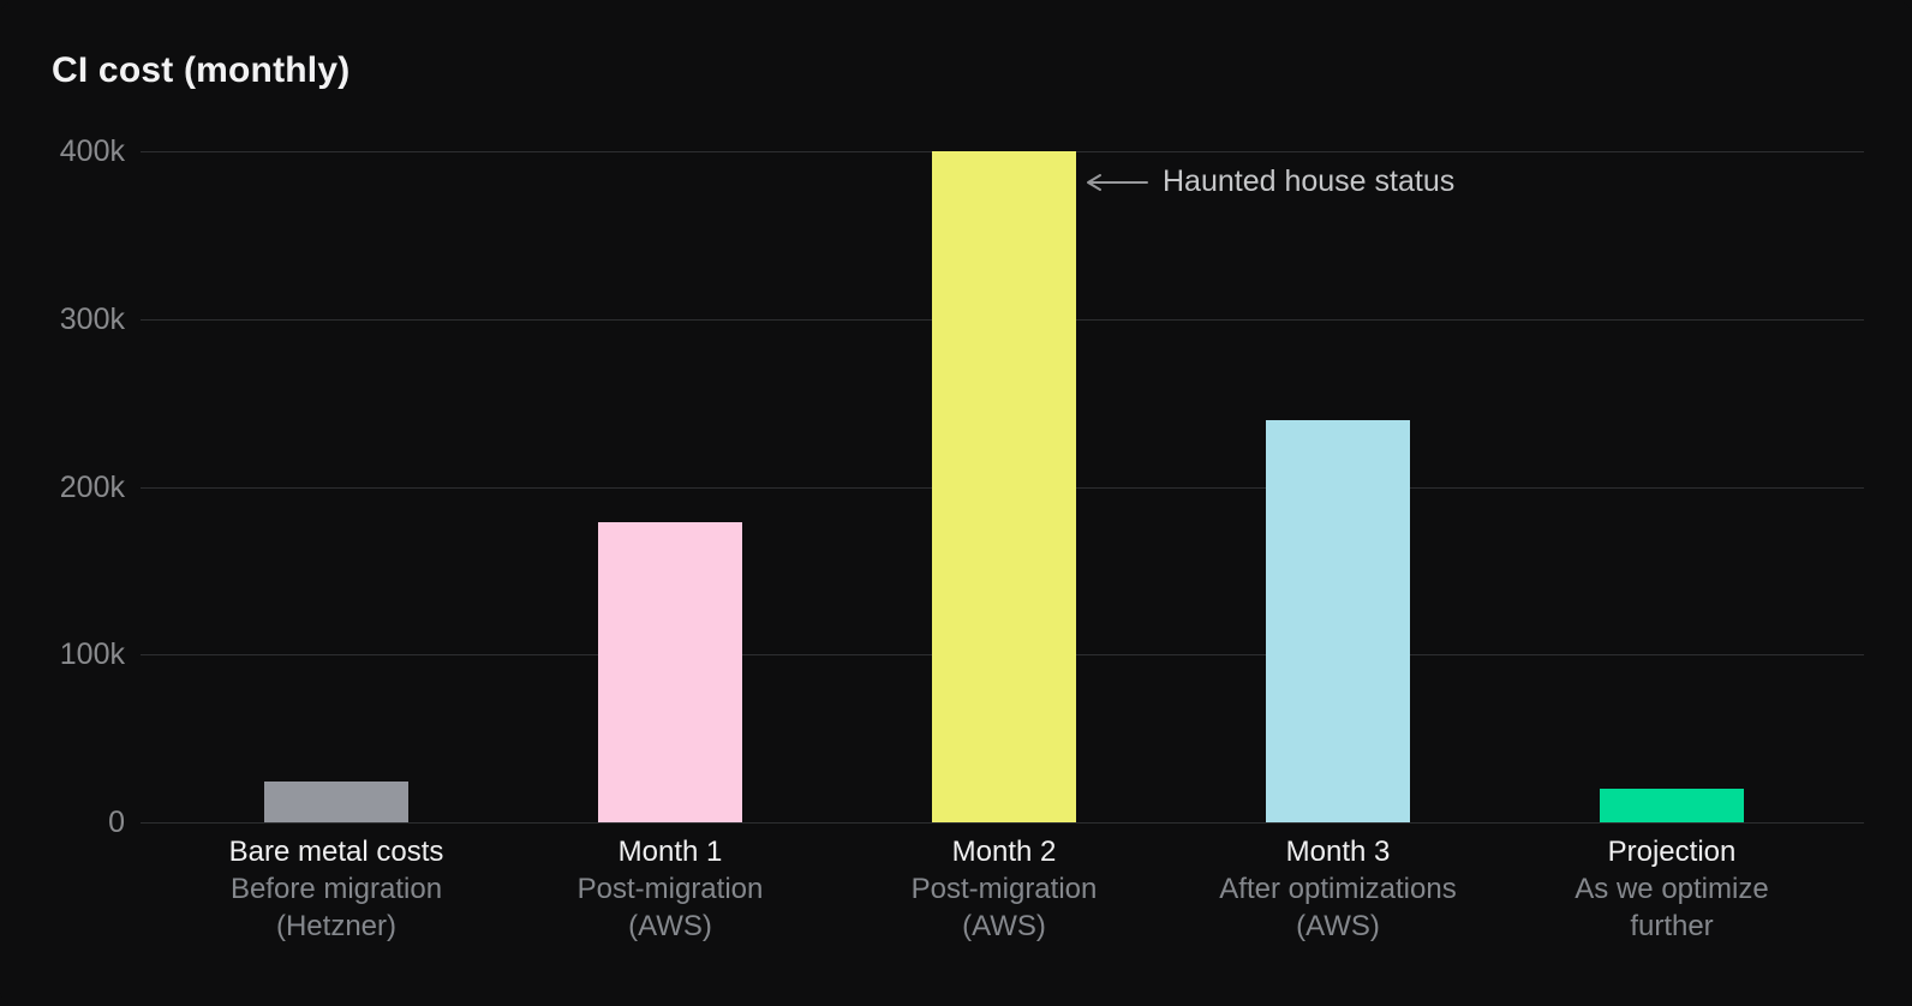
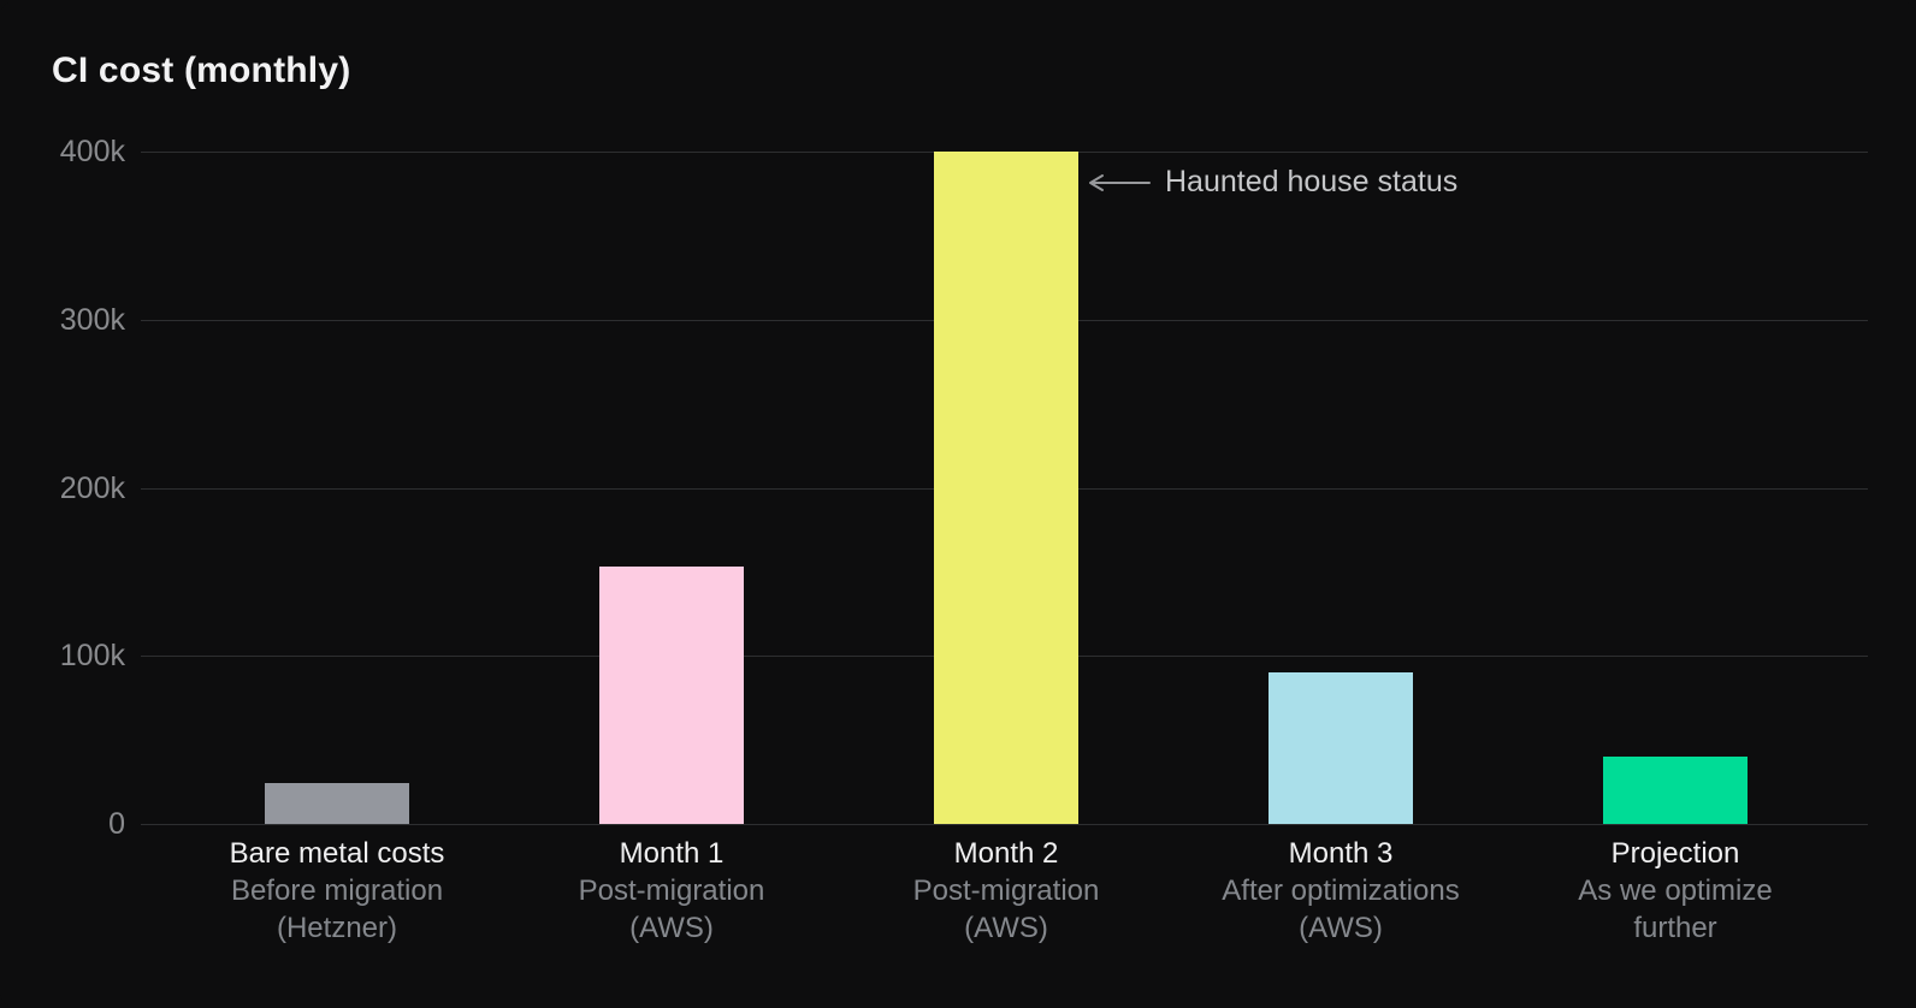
Month 1: 179k -> 153k
Month 3: 240k -> 90k
Projection: 20k -> 40k
